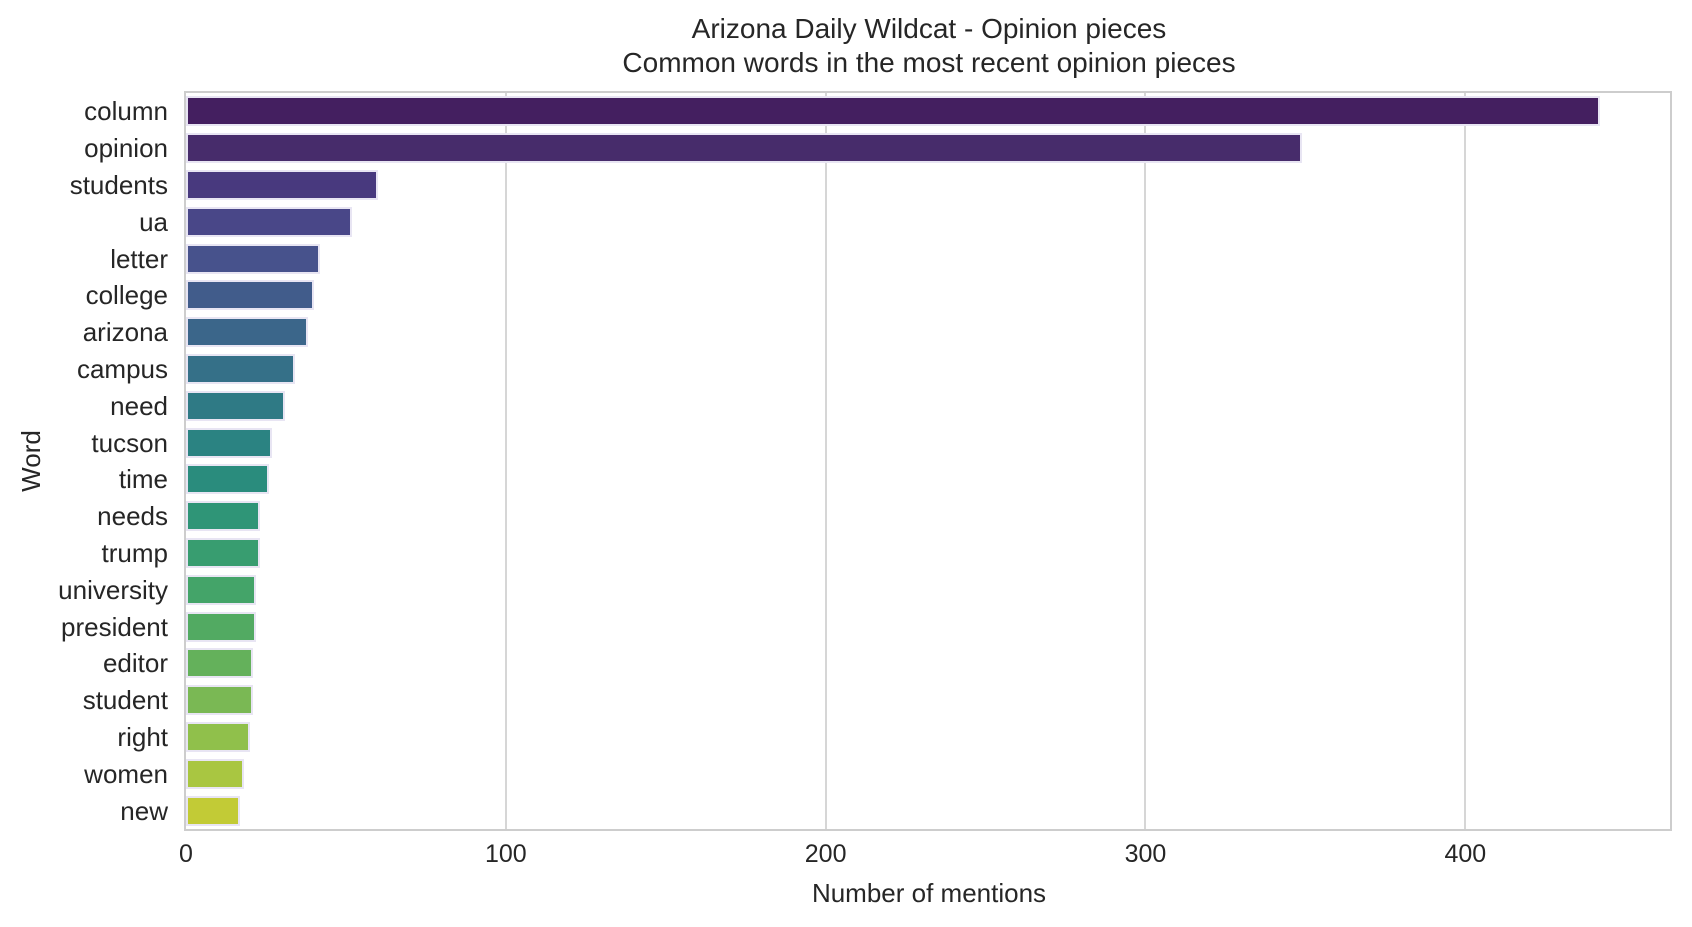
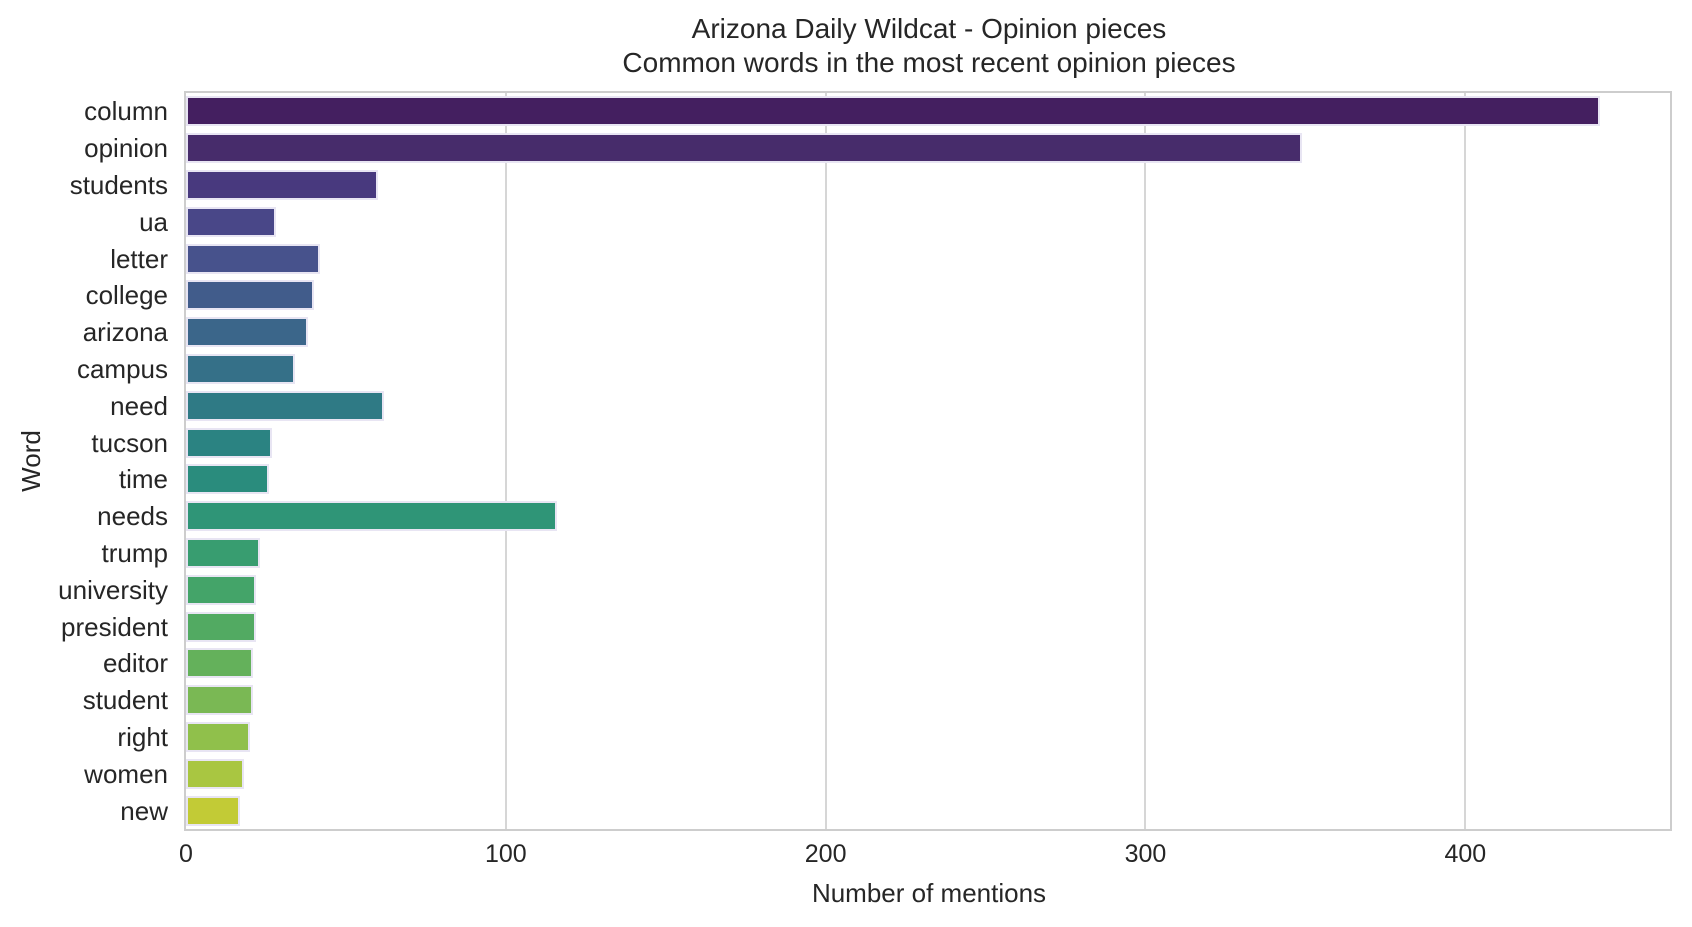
ua: 52 -> 28
need: 31 -> 62
needs: 23 -> 116
